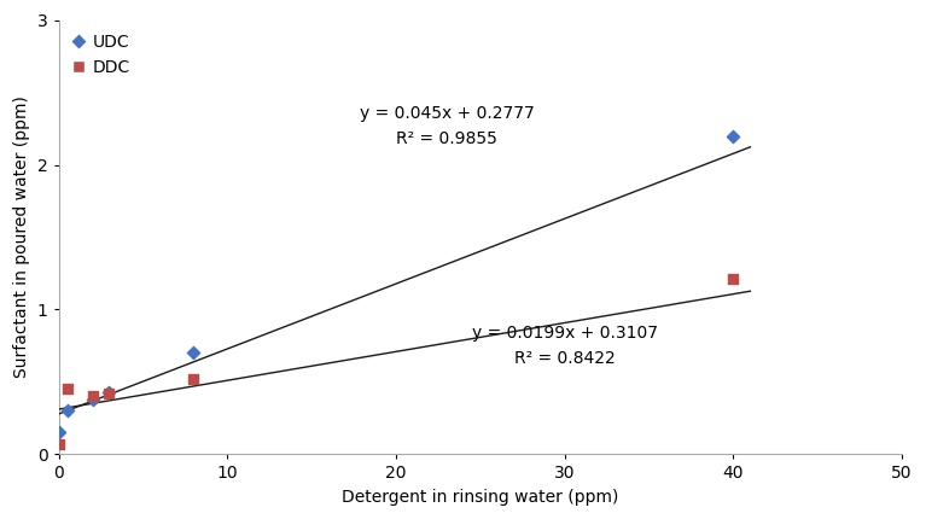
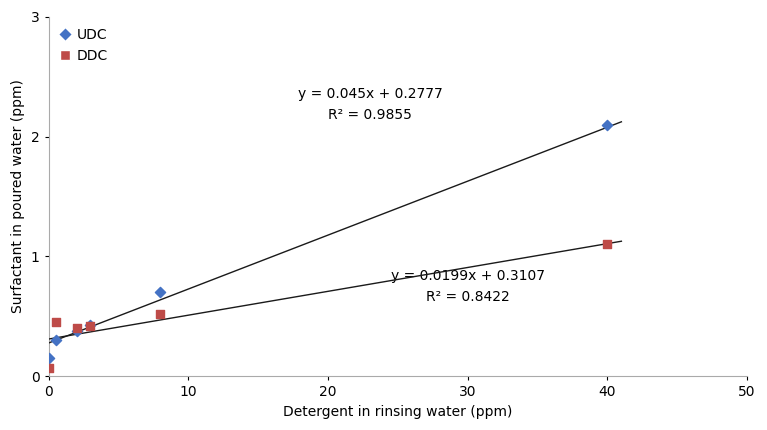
UDC/40: 2.20 -> 2.10
DDC/40: 1.21 -> 1.10
